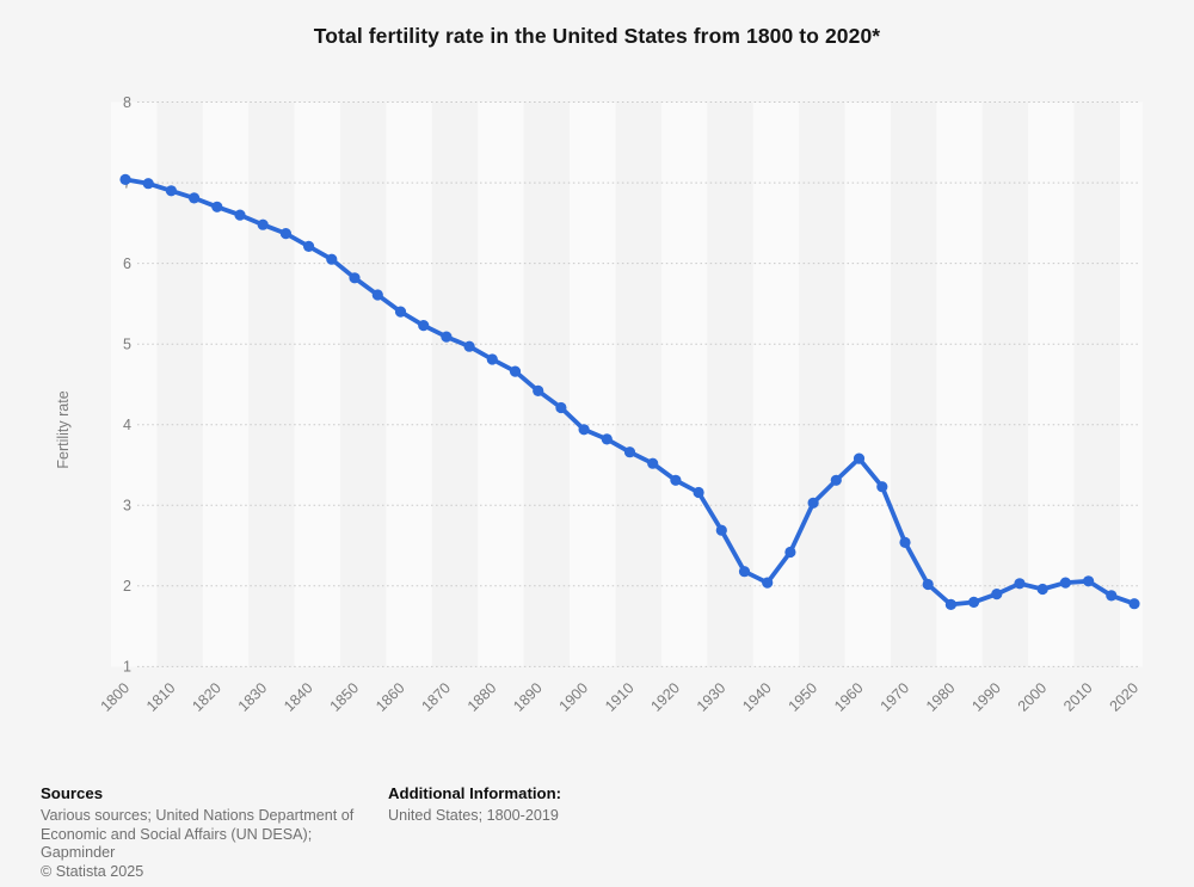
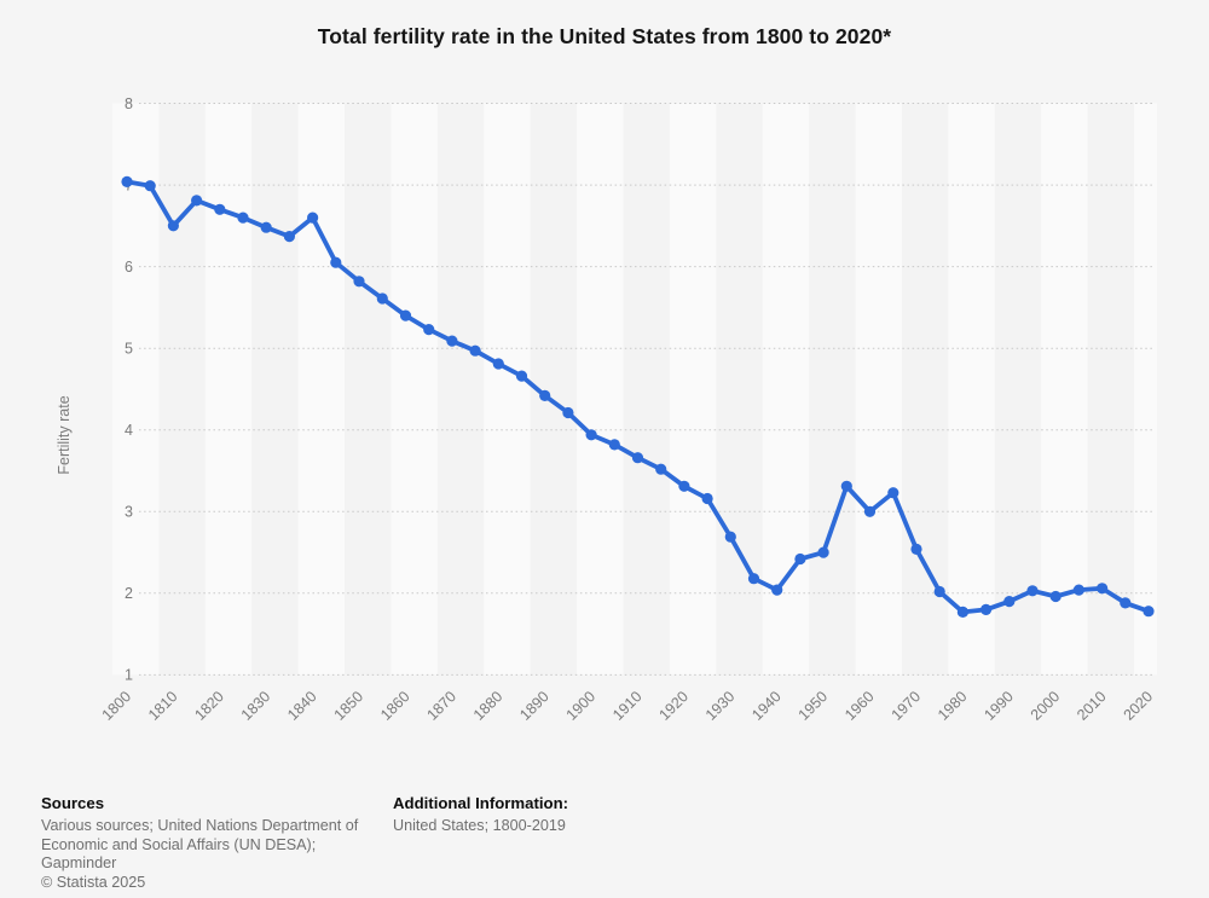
1810: 6.9 -> 6.5
1840: 6.2 -> 6.6
1950: 3.0 -> 2.5
1960: 3.6 -> 3.0
